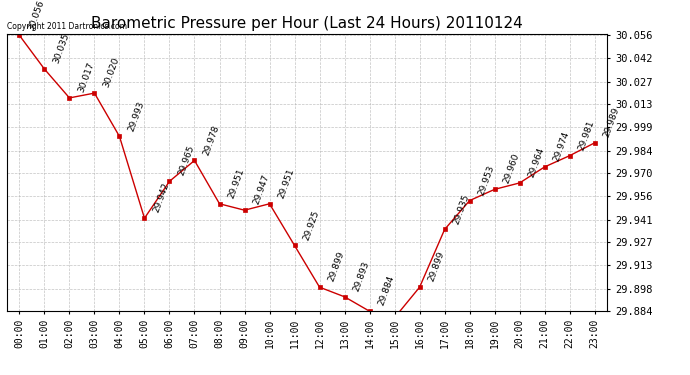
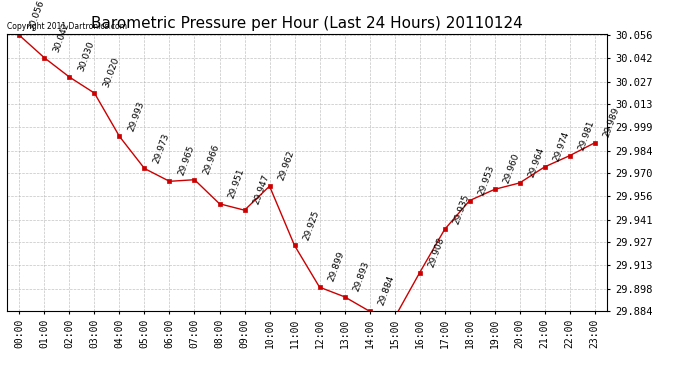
01:00: 30.035 -> 30.042
02:00: 30.017 -> 30.030
05:00: 29.942 -> 29.973
07:00: 29.978 -> 29.966
10:00: 29.951 -> 29.962
16:00: 29.899 -> 29.908
